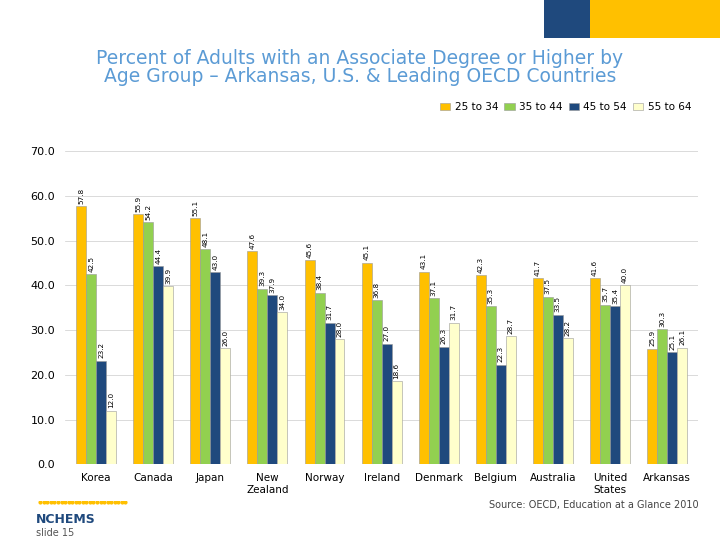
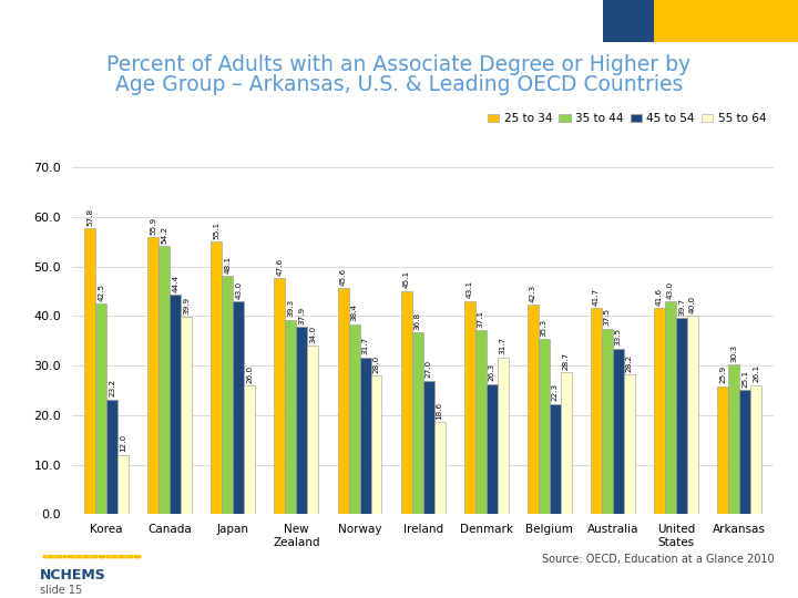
35 to 44/United States: 35.7 -> 43.0
45 to 54/United States: 35.4 -> 39.7
